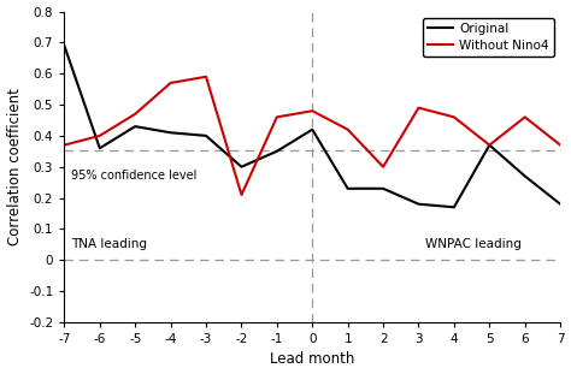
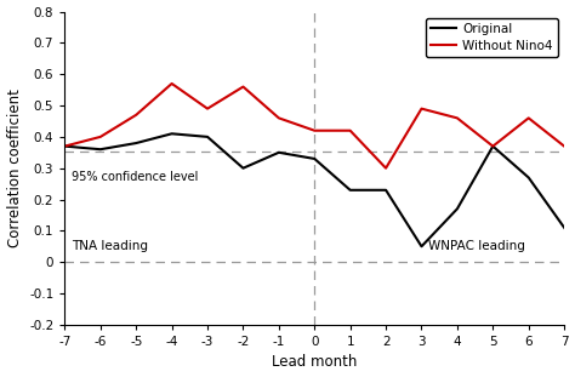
Original/-7: 0.69 -> 0.37
Original/-5: 0.43 -> 0.38
Without Nino4/-3: 0.59 -> 0.49
Without Nino4/-2: 0.21 -> 0.56
Original/0: 0.42 -> 0.33
Without Nino4/0: 0.48 -> 0.42
Original/3: 0.18 -> 0.05
Original/7: 0.18 -> 0.11
